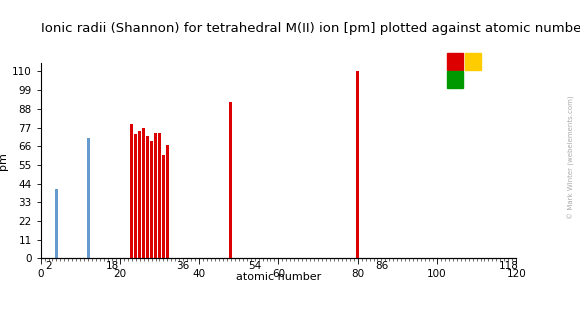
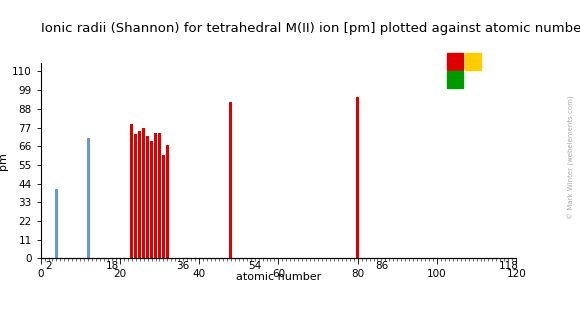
80: 110 -> 95
